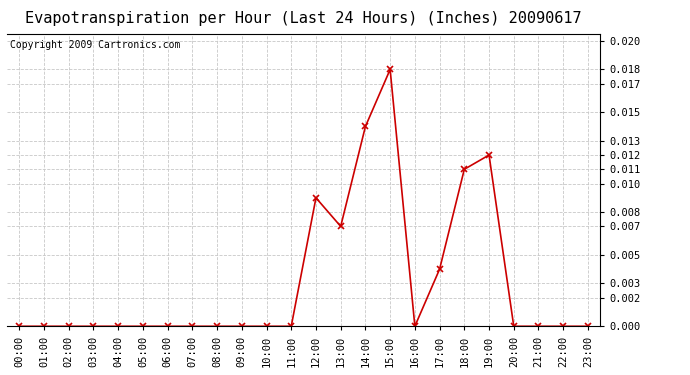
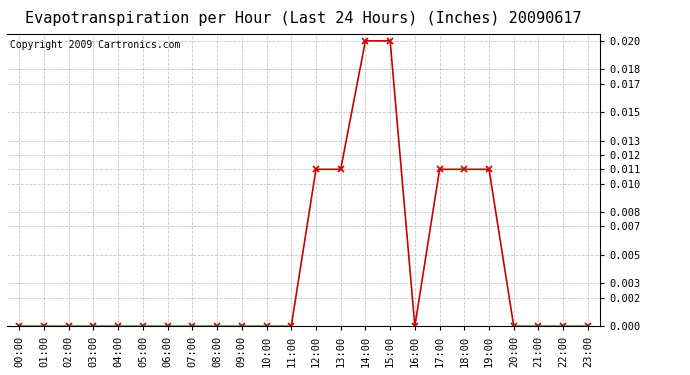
12:00: 0.009 -> 0.011
13:00: 0.007 -> 0.011
14:00: 0.014 -> 0.020
15:00: 0.018 -> 0.020
17:00: 0.004 -> 0.011
19:00: 0.012 -> 0.011
